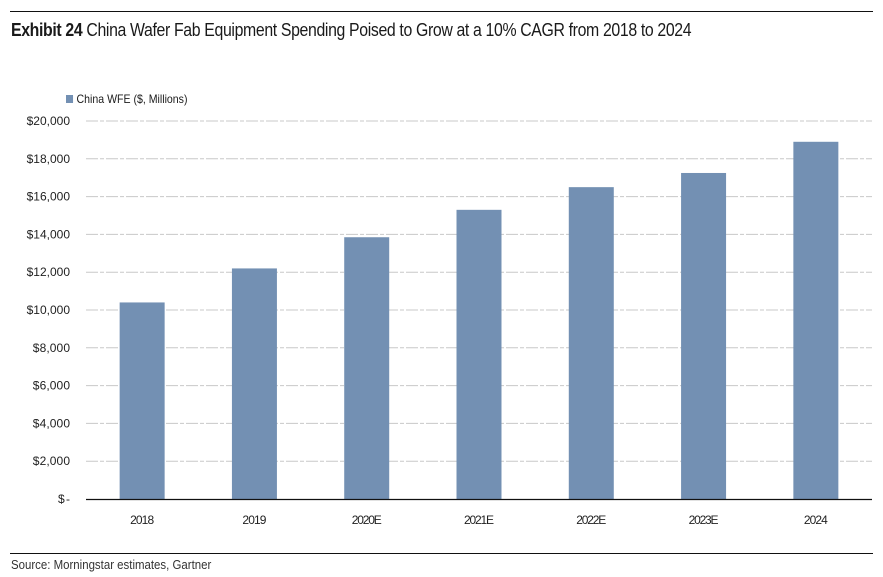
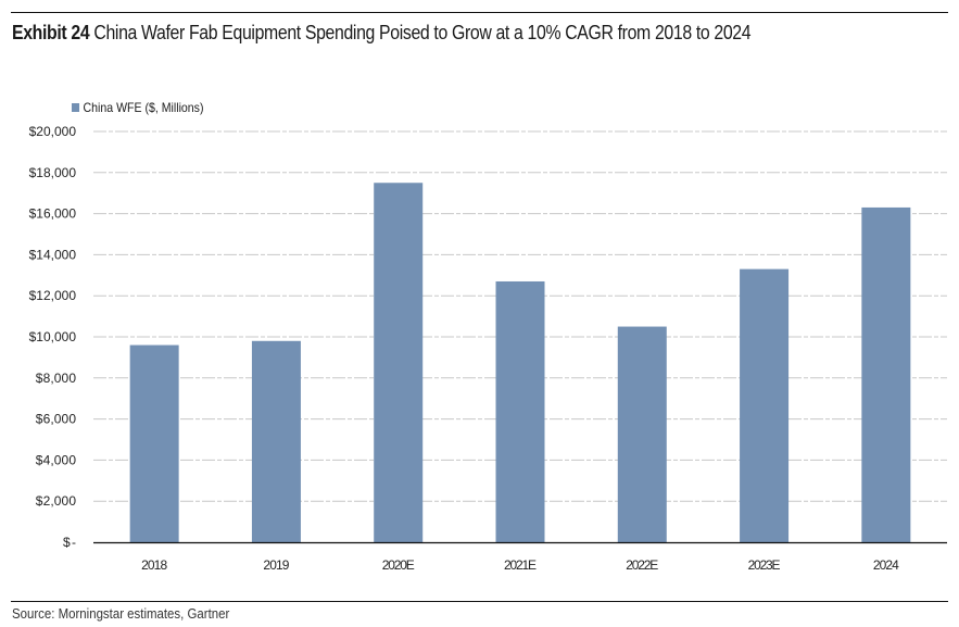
2018: $10400 -> $9600
2019: $12200 -> $9800
2020E: $13800 -> $17500
2021E: $15300 -> $12700
2022E: $16500 -> $10500
2023E: $17200 -> $13300
2024: $18900 -> $16300
